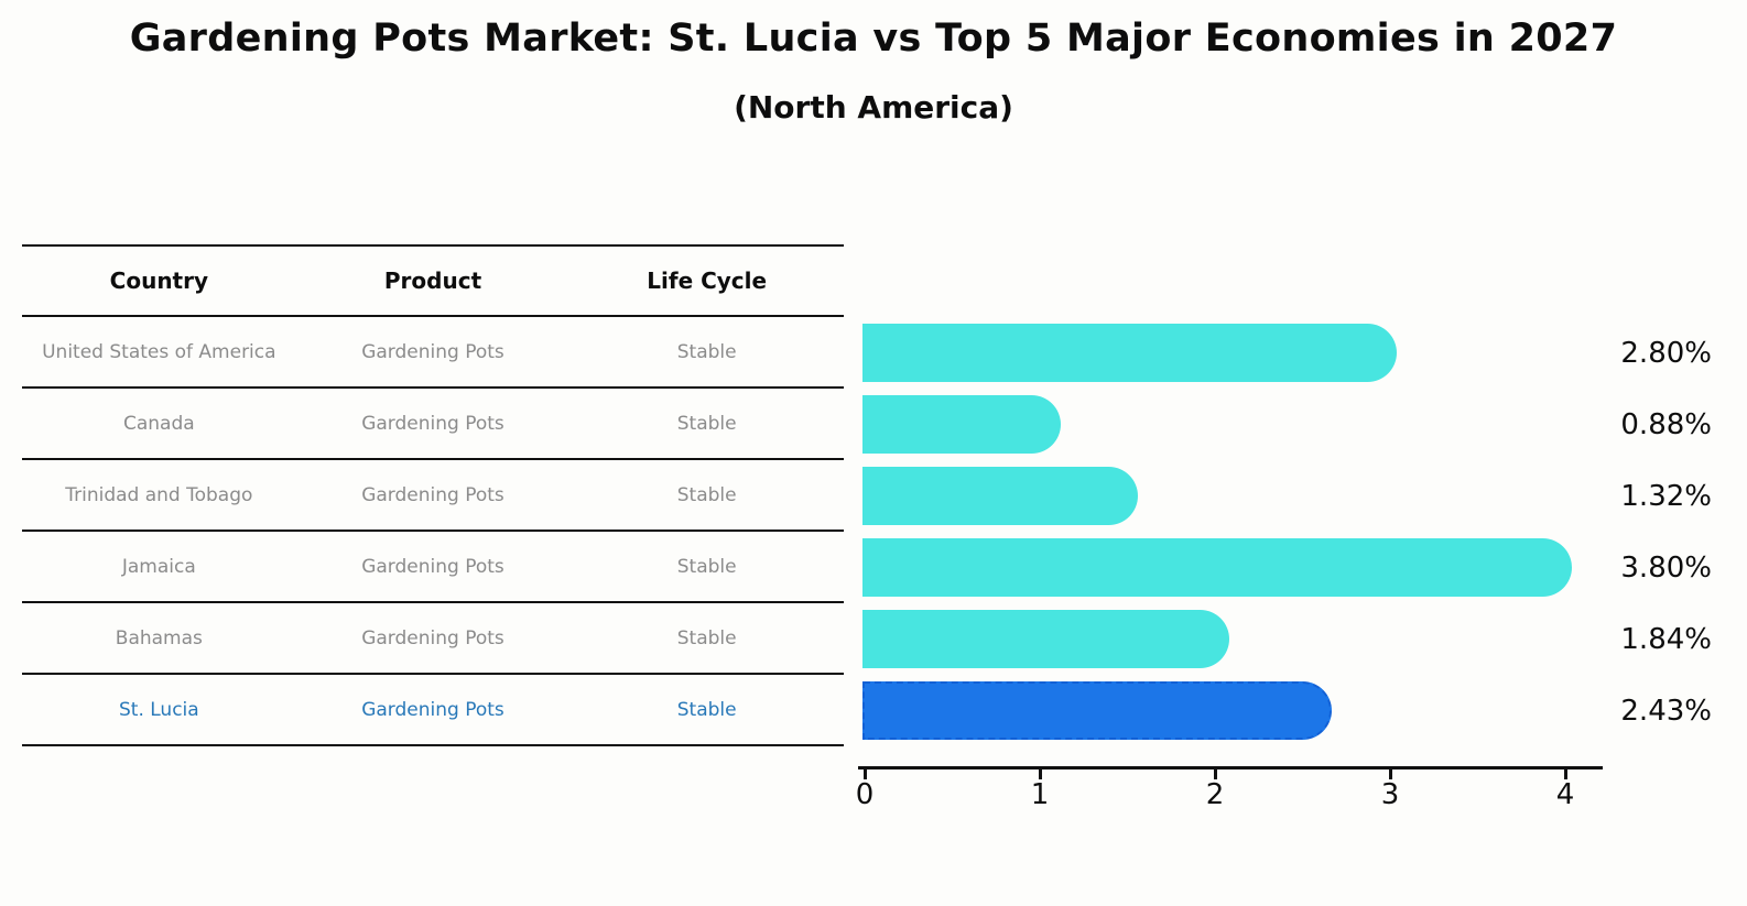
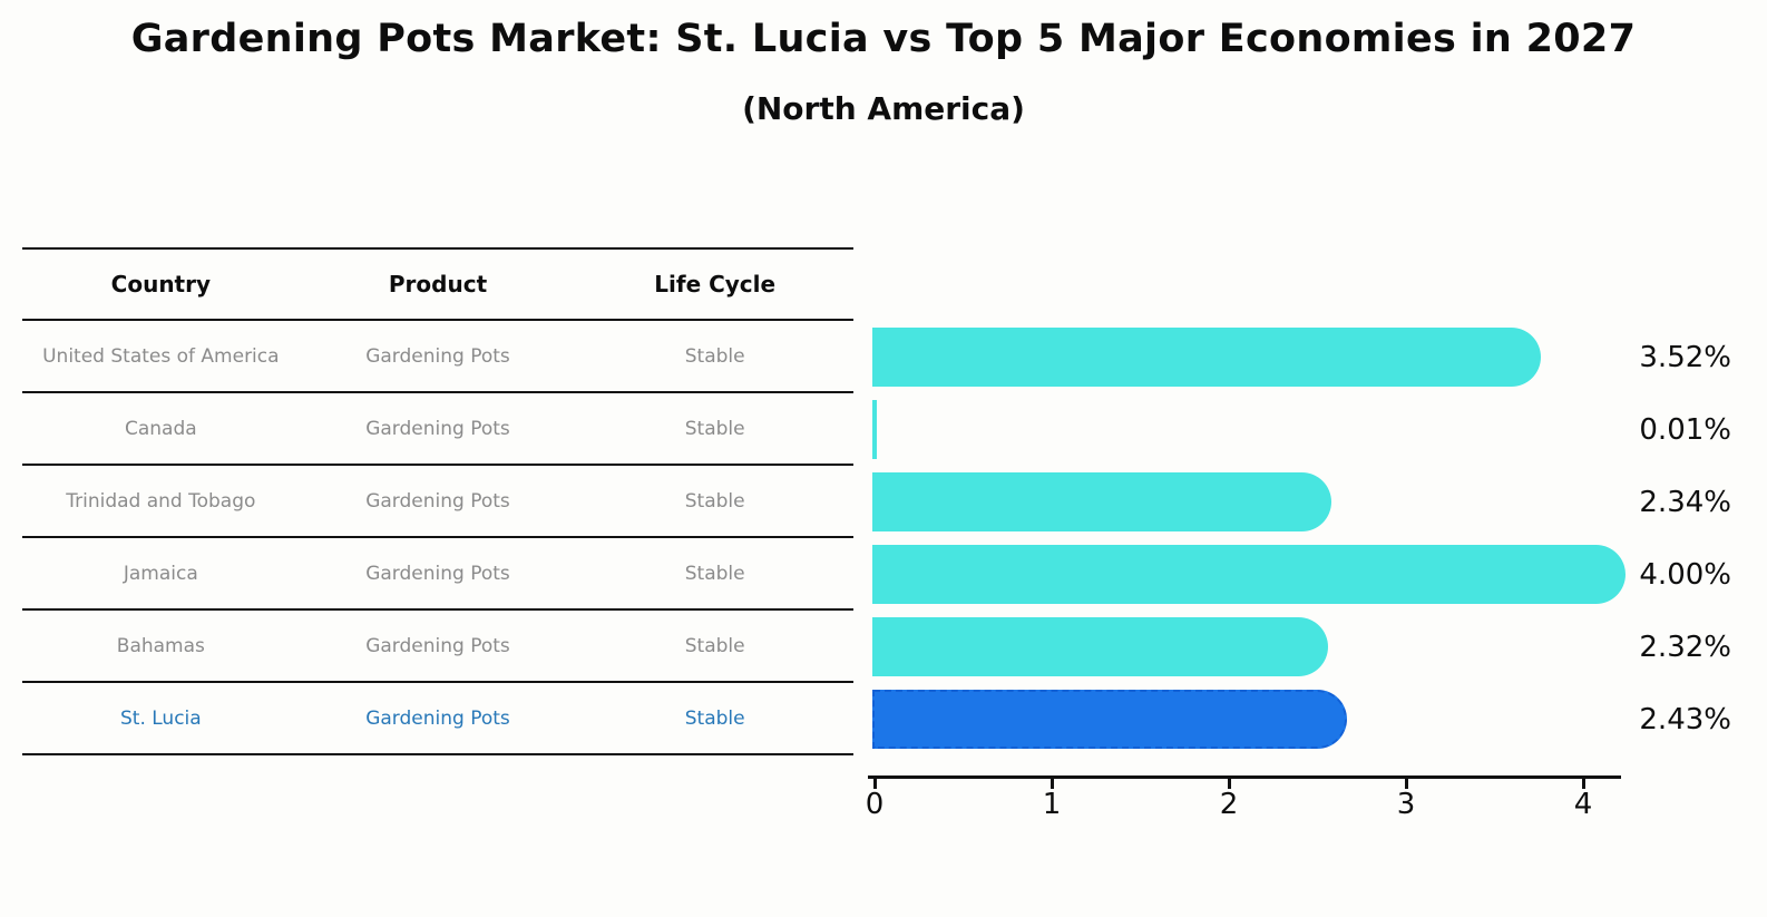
United States of America: 2.80% -> 3.52%
Canada: 0.88% -> 0.01%
Trinidad and Tobago: 1.32% -> 2.34%
Jamaica: 3.80% -> 4.00%
Bahamas: 1.84% -> 2.32%
